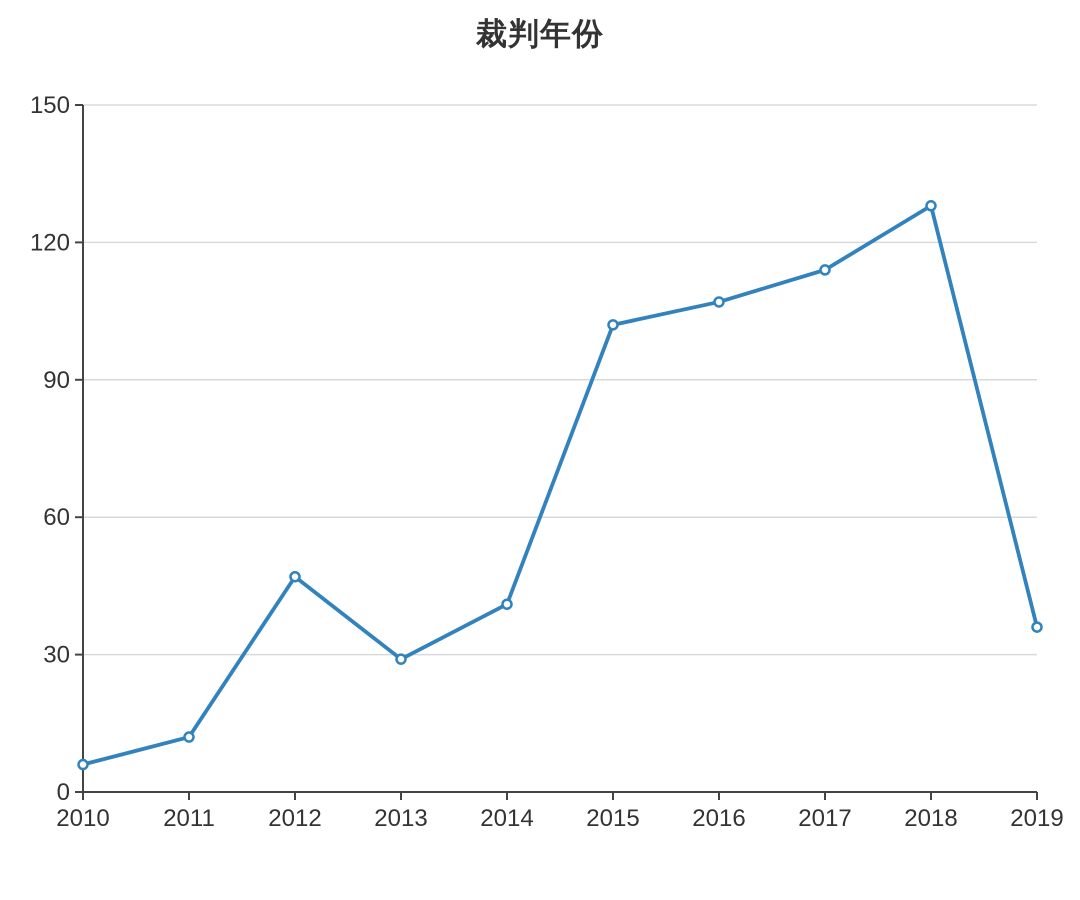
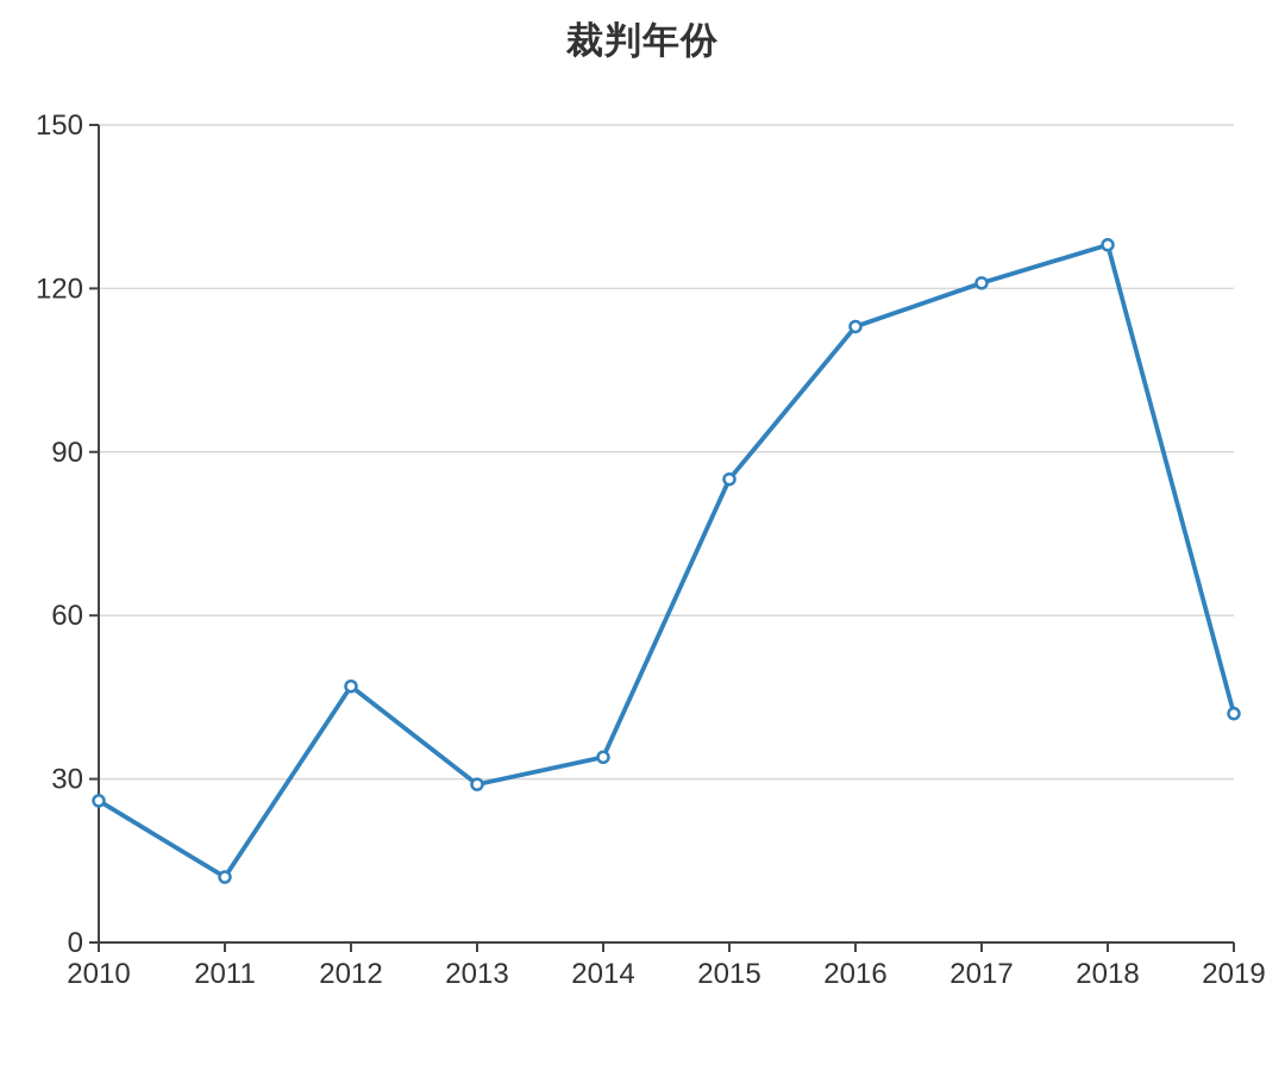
2010: 6 -> 26
2014: 41 -> 34
2015: 102 -> 85
2016: 107 -> 113
2017: 114 -> 121
2019: 36 -> 42
